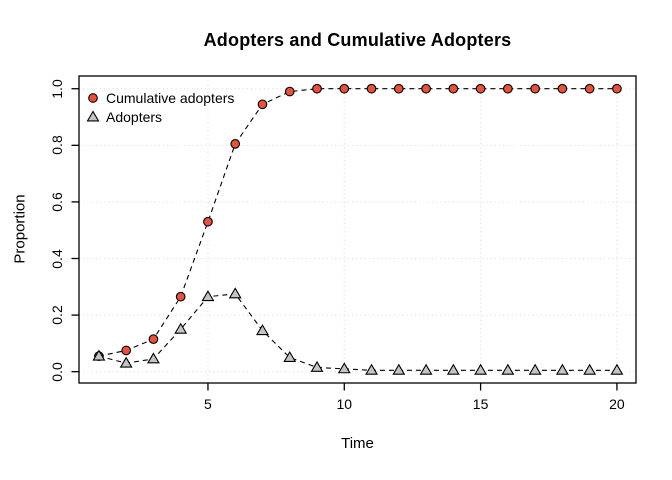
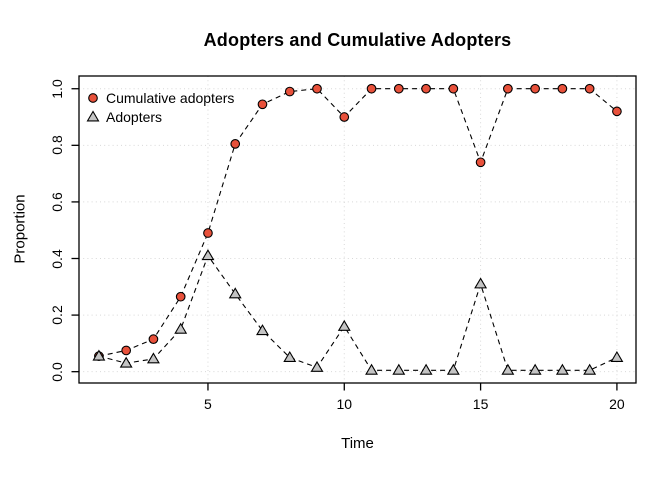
Cumulative adopters/5: 0.53 -> 0.49
Adopters/5: 0.27 -> 0.41
Cumulative adopters/10: 1.00 -> 0.90
Adopters/10: 0.01 -> 0.16
Cumulative adopters/15: 1.00 -> 0.74
Adopters/15: 0.01 -> 0.31
Cumulative adopters/20: 1.00 -> 0.92
Adopters/20: 0.01 -> 0.05
